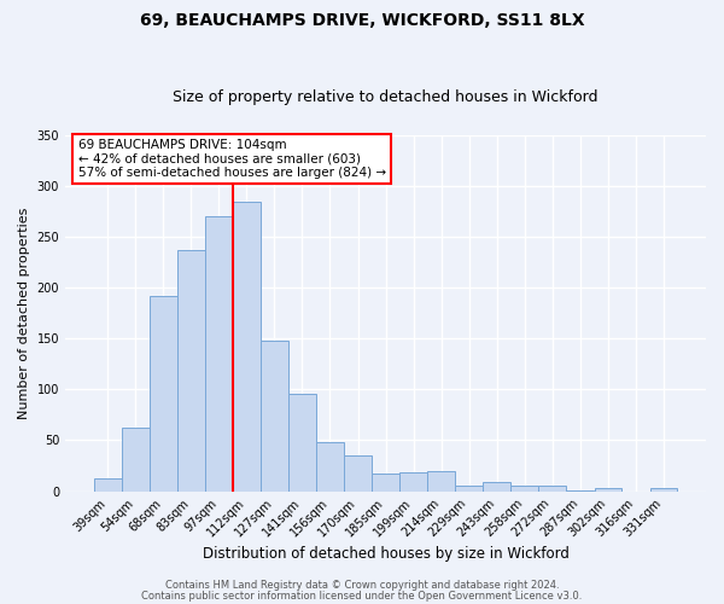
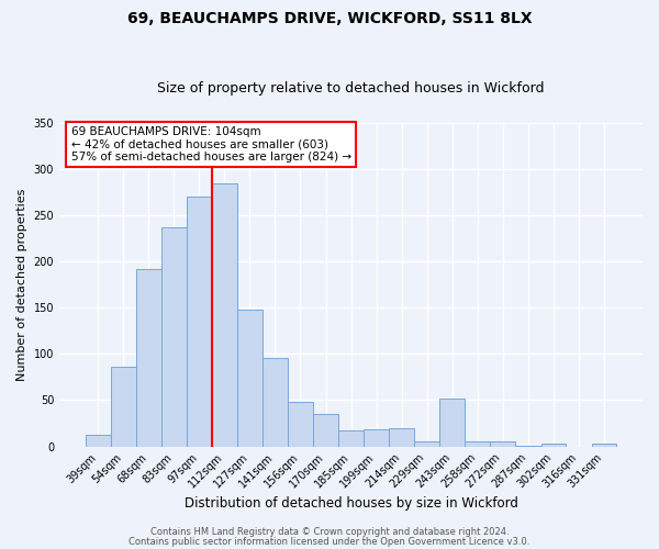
54sqm: 62 -> 86
243sqm: 9 -> 52
